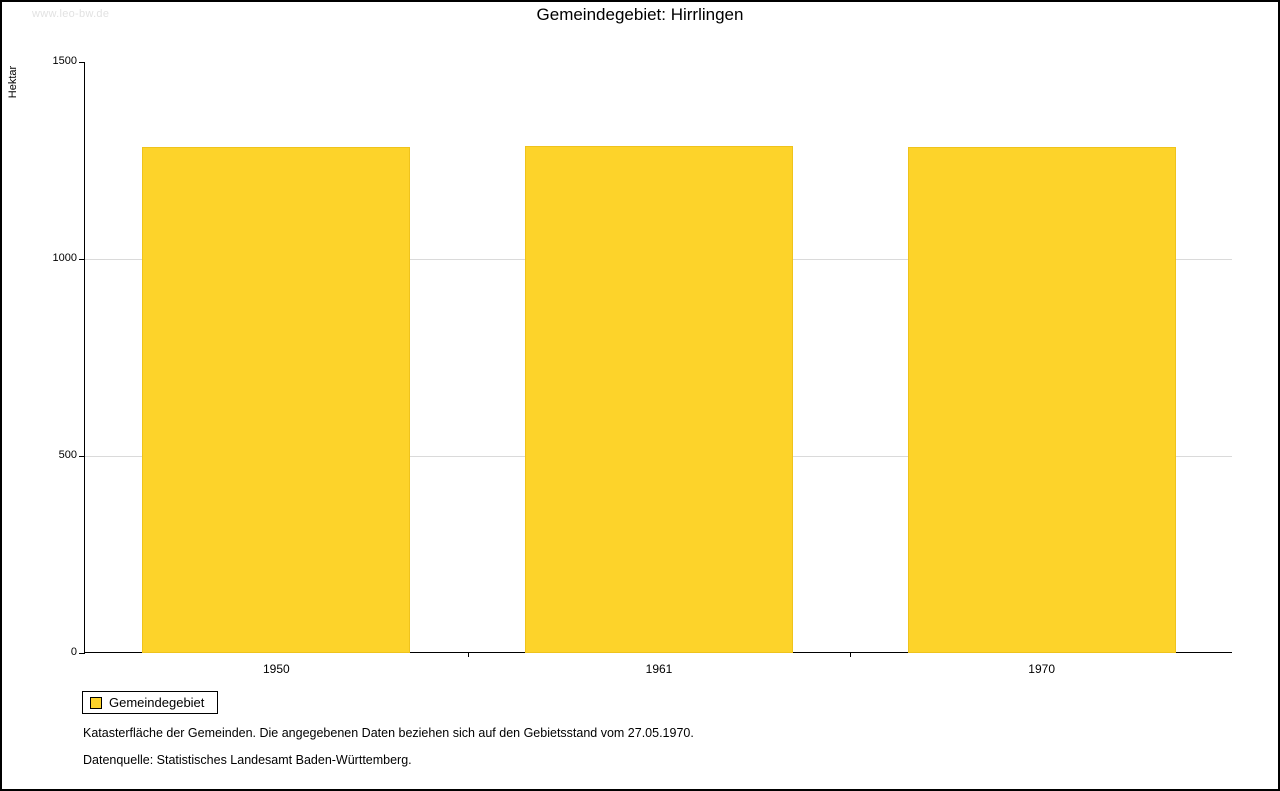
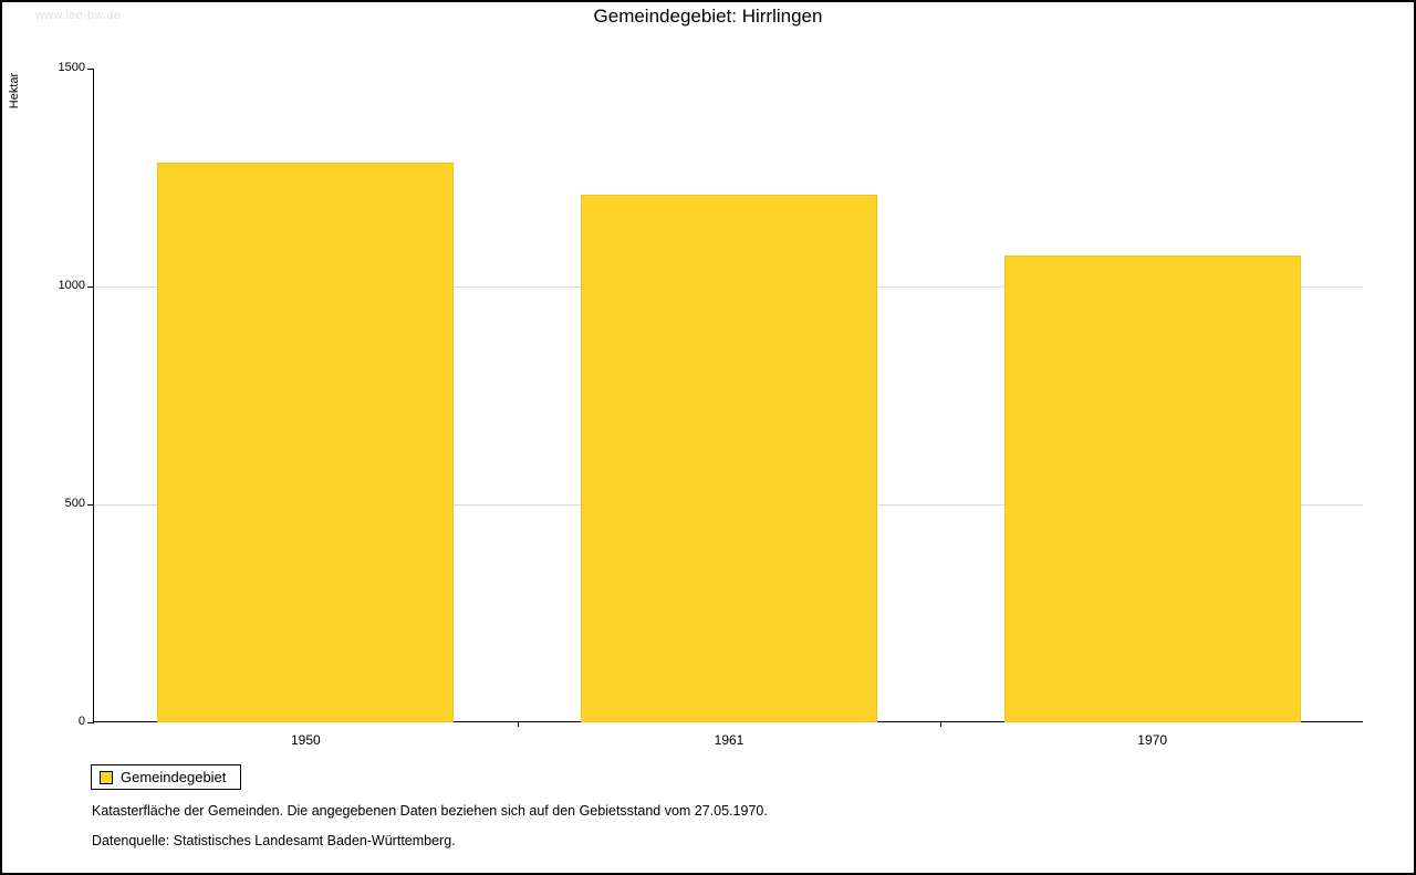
1961: 1290 -> 1210
1970: 1280 -> 1070
